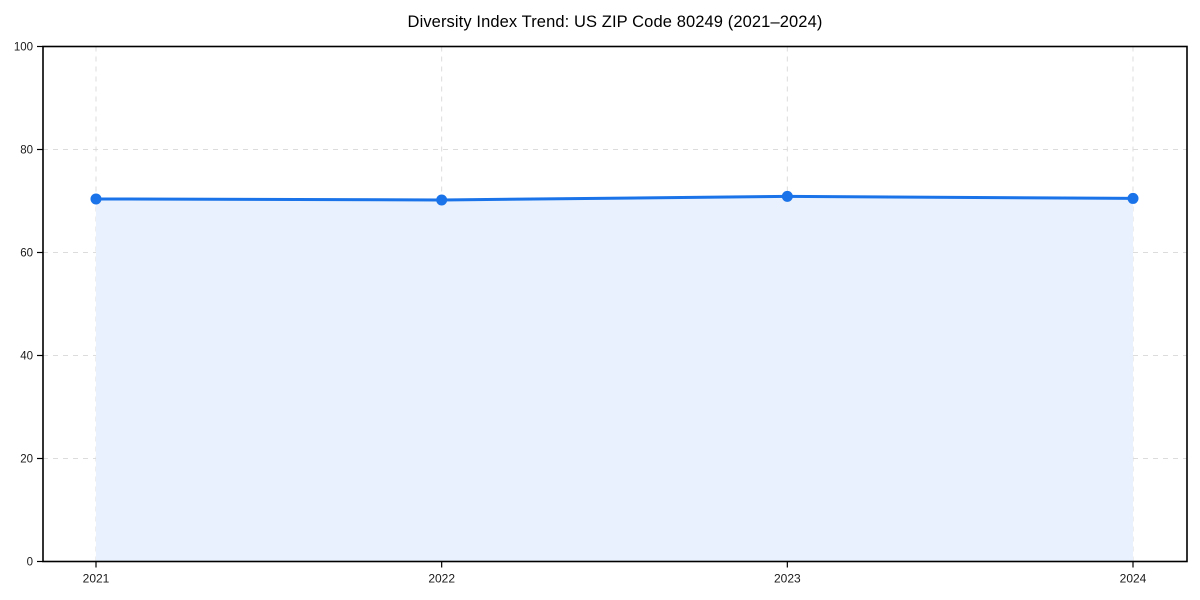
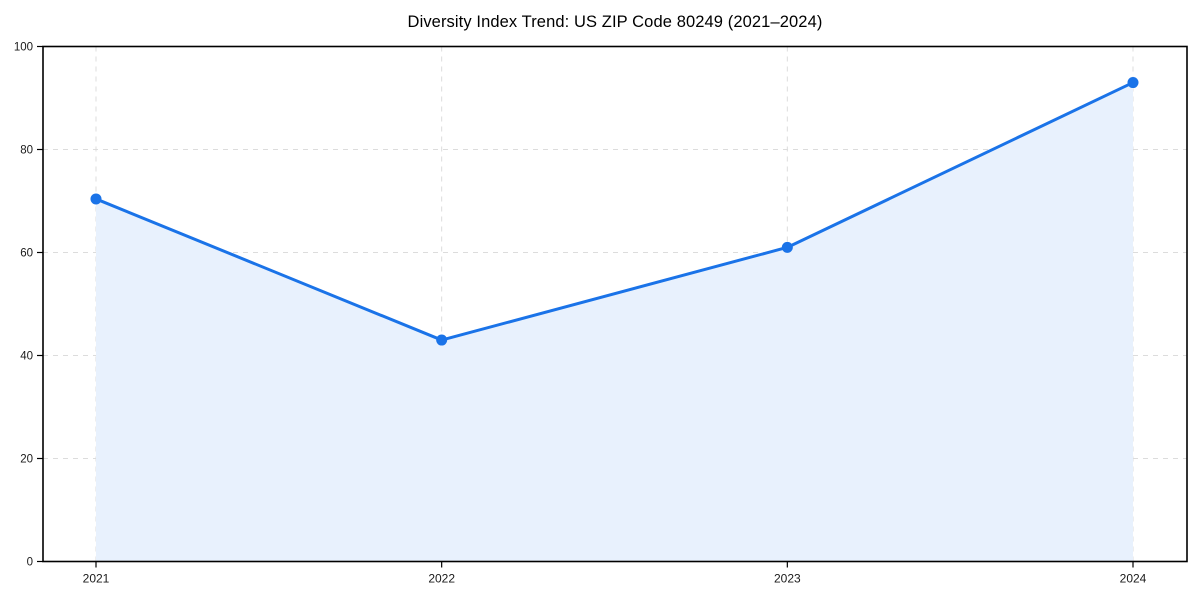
2022: 70 -> 43
2023: 71 -> 61
2024: 70 -> 93
